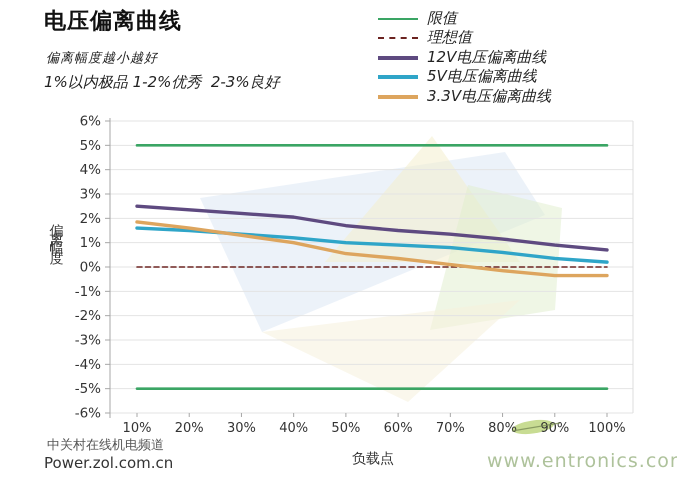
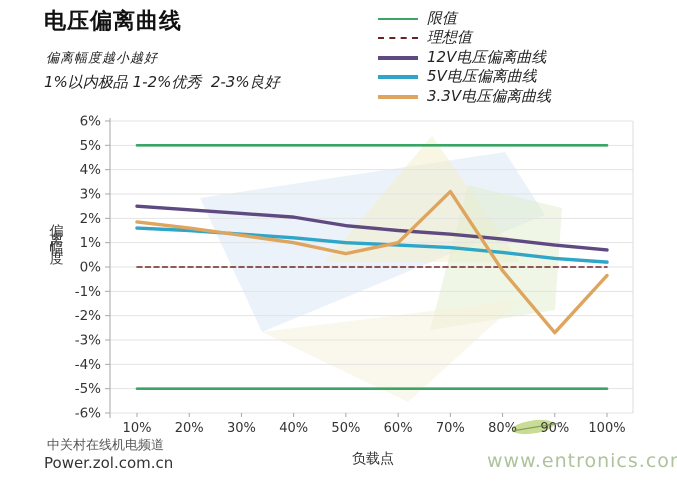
3.3V电压偏离曲线/60%: 0.3% -> 1.0%
3.3V电压偏离曲线/70%: 0.1% -> 3.1%
3.3V电压偏离曲线/90%: -0.3% -> -2.7%
